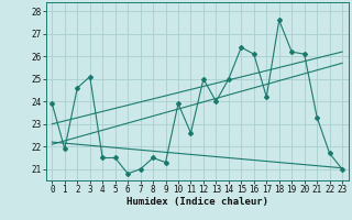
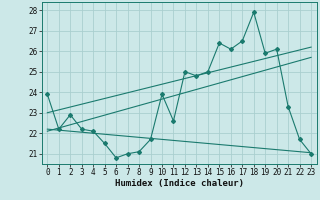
1: 21.9 -> 22.2
2: 24.6 -> 22.9
3: 25.1 -> 22.2
4: 21.5 -> 22.1
8: 21.5 -> 21.1
9: 21.3 -> 21.7
13: 24.0 -> 24.8
17: 24.2 -> 26.5
18: 27.6 -> 27.9
19: 26.2 -> 25.9
